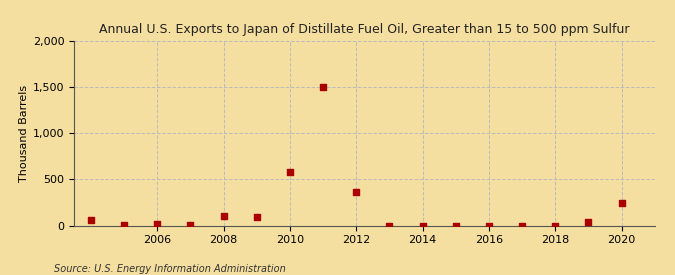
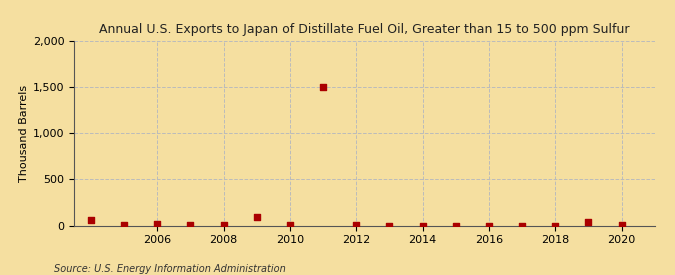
2008: 100 -> 0
2010: 580 -> 0
2012: 360 -> 0
2020: 240 -> 0
